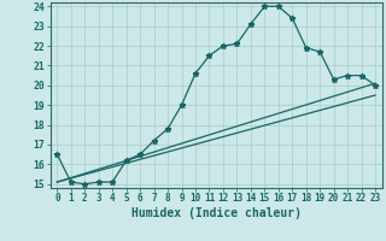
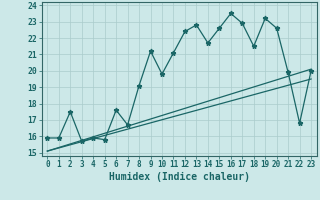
0: 16.5 -> 15.9
1: 15.1 -> 15.9
2: 15.0 -> 17.5
3: 15.1 -> 15.7
4: 15.1 -> 15.9
5: 16.2 -> 15.8
6: 16.5 -> 17.6
7: 17.2 -> 16.7
8: 17.8 -> 19.1
9: 19.0 -> 21.2
10: 20.6 -> 19.8
11: 21.5 -> 21.1
12: 22.0 -> 22.4
13: 22.1 -> 22.8
14: 23.1 -> 21.7
15: 24.0 -> 22.6
16: 24.0 -> 23.5
17: 23.4 -> 22.9
18: 21.9 -> 21.5
19: 21.7 -> 23.2
20: 20.3 -> 22.6
21: 20.5 -> 19.9
22: 20.5 -> 16.8
